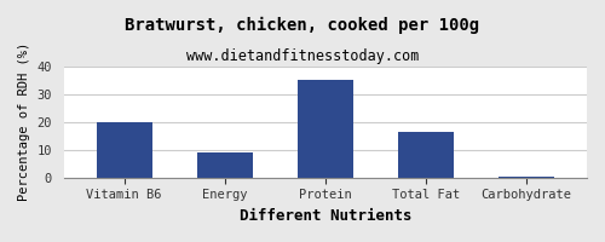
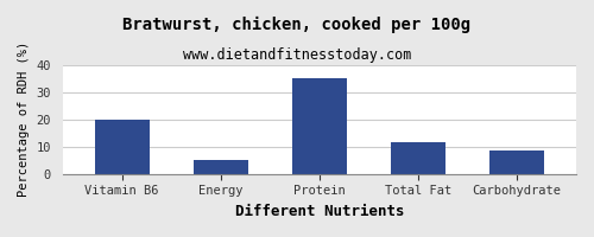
Energy: 9.0 -> 5.0
Total Fat: 16.5 -> 11.5
Carbohydrate: 0.5 -> 8.5
